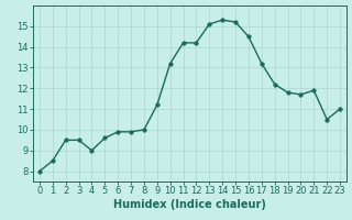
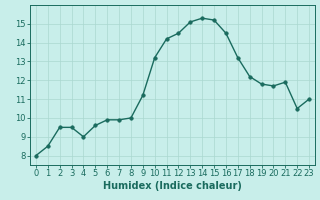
12: 14.2 -> 14.5
